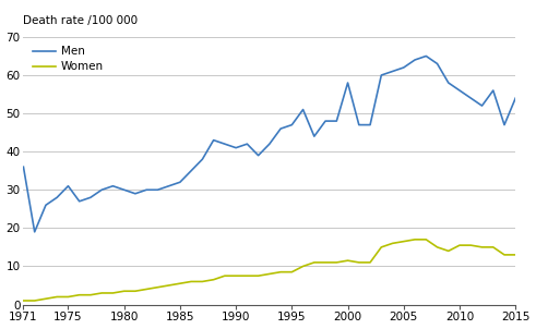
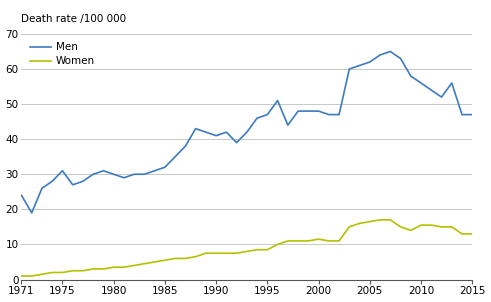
Men/1971: 36 -> 24
Men/2000: 58 -> 48
Men/2015: 54 -> 47
